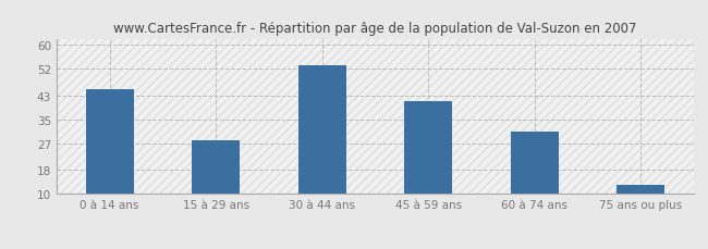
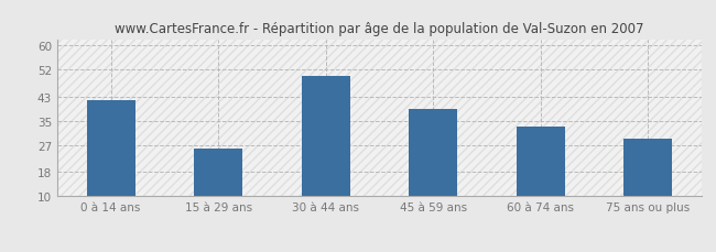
0 à 14 ans: 45 -> 42
15 à 29 ans: 28 -> 26
30 à 44 ans: 53 -> 50
45 à 59 ans: 41 -> 39
60 à 74 ans: 31 -> 33
75 ans ou plus: 13 -> 29
